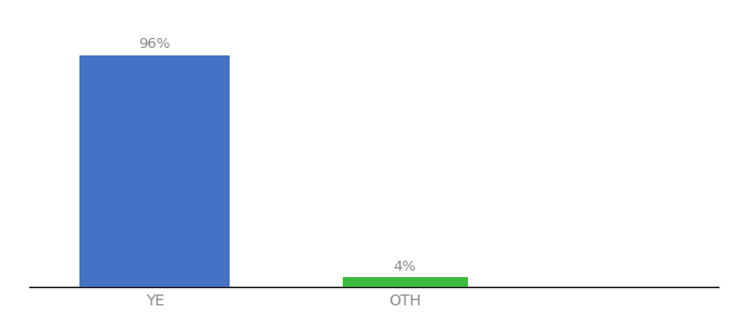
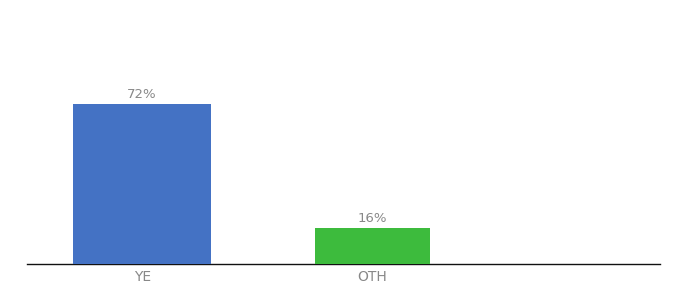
YE: 96% -> 72%
OTH: 4% -> 16%
